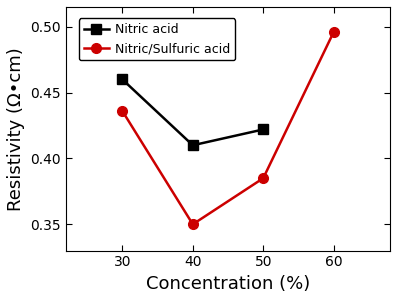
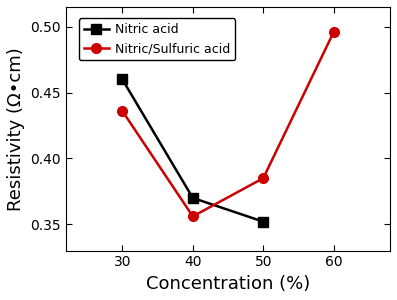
Nitric acid/40: 0.410 -> 0.370
Nitric/Sulfuric acid/40: 0.350 -> 0.356
Nitric acid/50: 0.422 -> 0.352
